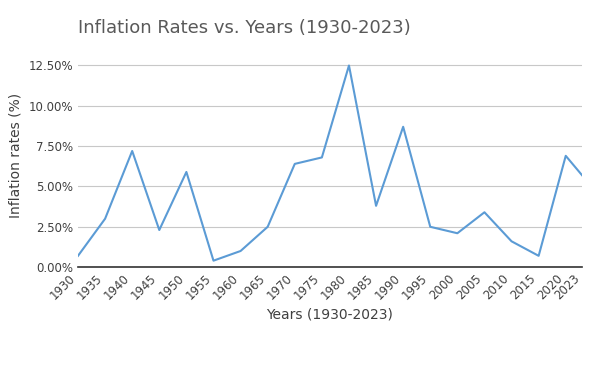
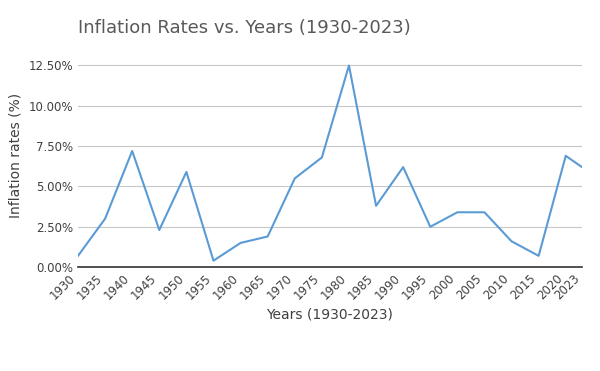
1960: 1.0% -> 1.5%
1965: 2.5% -> 1.9%
1970: 6.4% -> 5.5%
1990: 8.7% -> 6.2%
2000: 2.1% -> 3.4%
2023: 5.7% -> 6.2%
